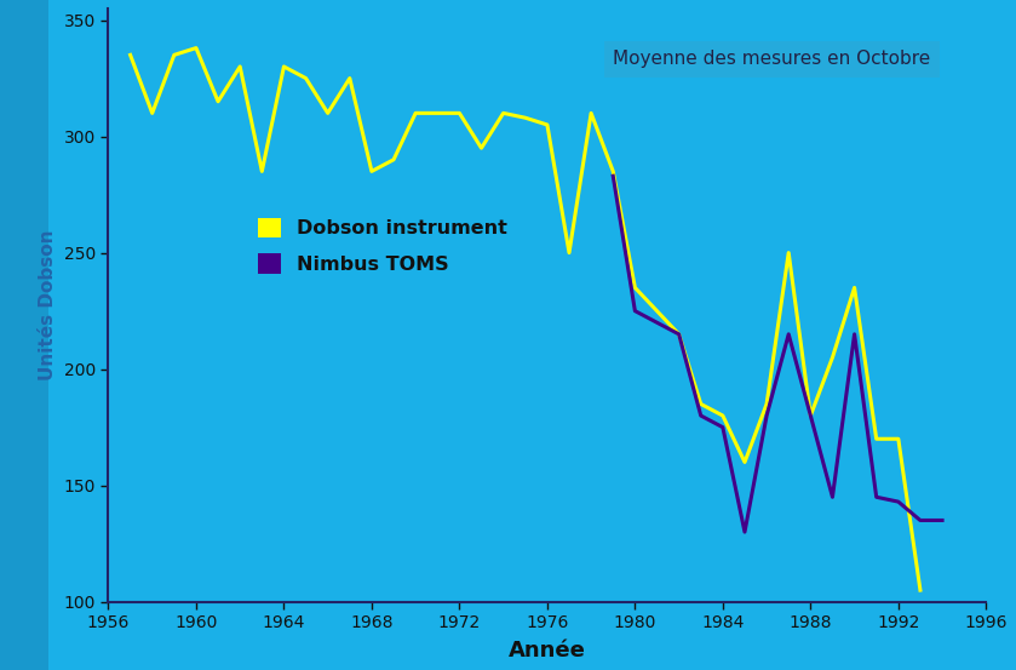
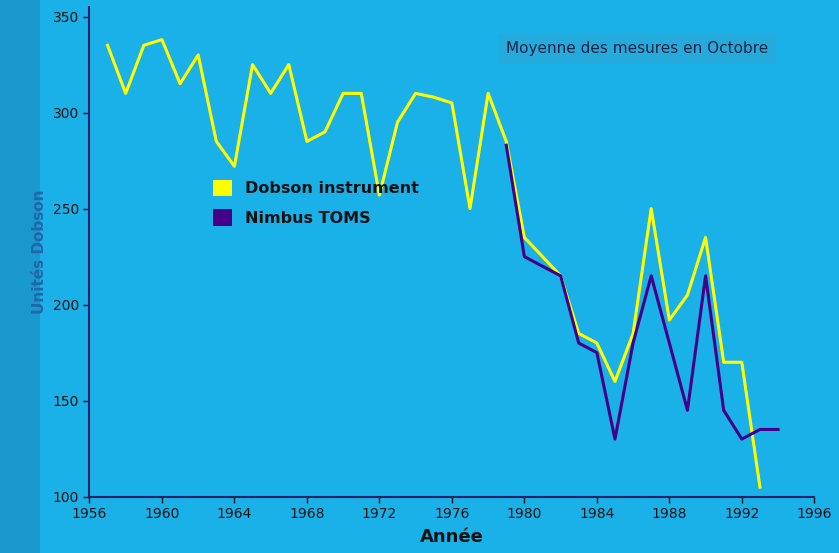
Dobson instrument/1964: 330 -> 272
Dobson instrument/1972: 310 -> 257
Dobson instrument/1988: 180 -> 192
Nimbus TOMS/1992: 143 -> 130
